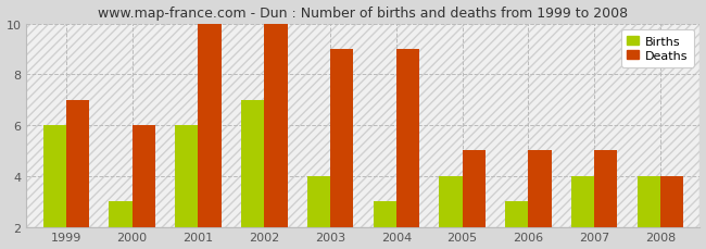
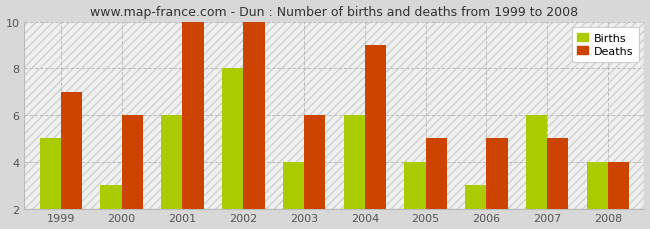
Births/1999: 6 -> 5
Births/2002: 7 -> 8
Deaths/2003: 9 -> 6
Births/2004: 3 -> 6
Births/2007: 4 -> 6
